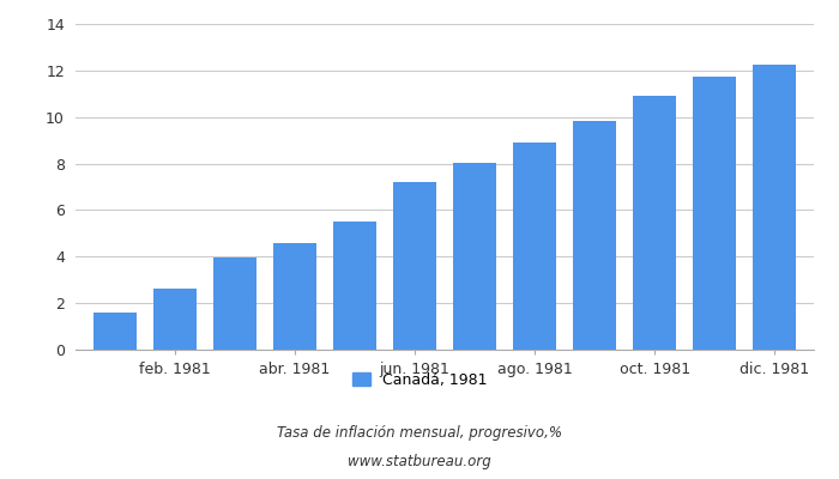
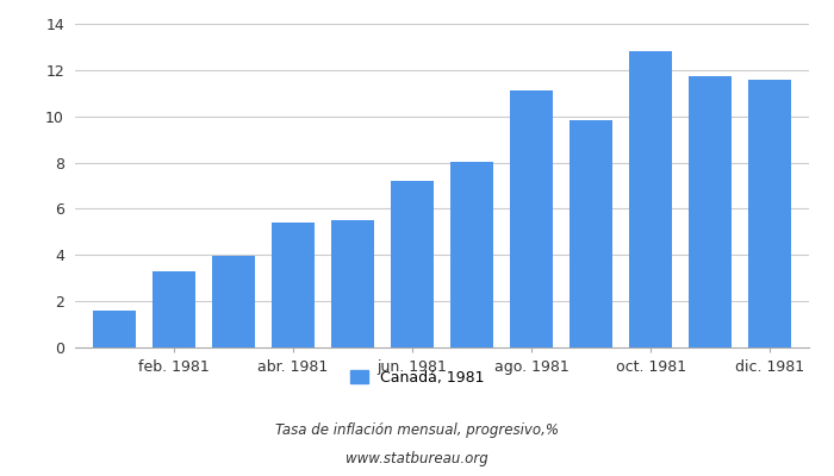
feb. 1981: 2.6 -> 3.3
abr. 1981: 4.6 -> 5.4
ago. 1981: 8.9 -> 11.1
oct. 1981: 10.9 -> 12.8
dic. 1981: 12.2 -> 11.6
